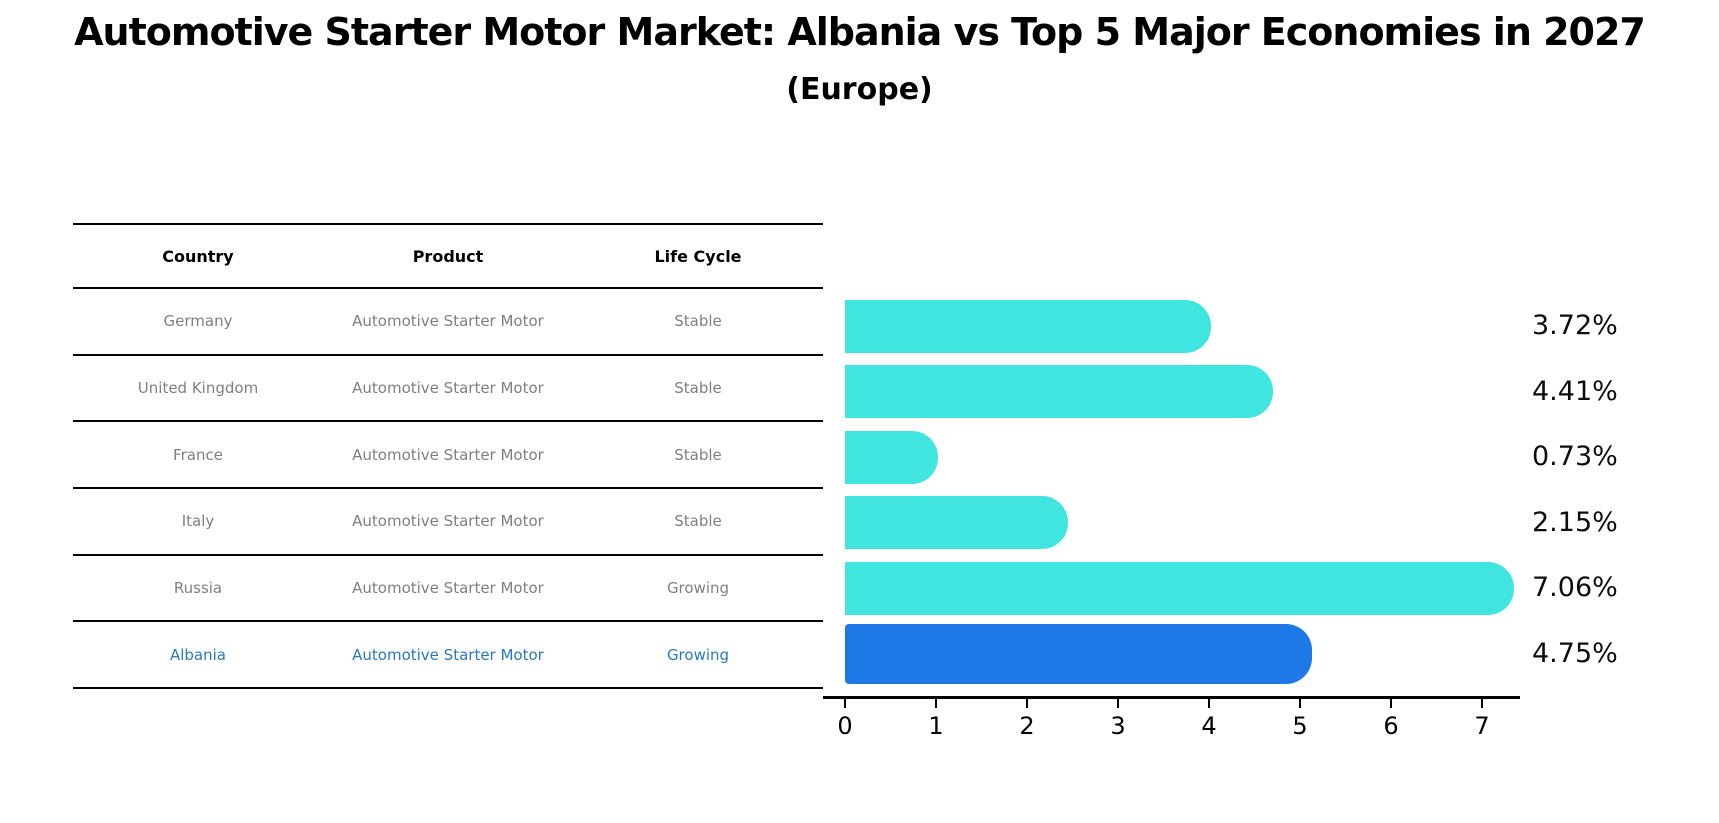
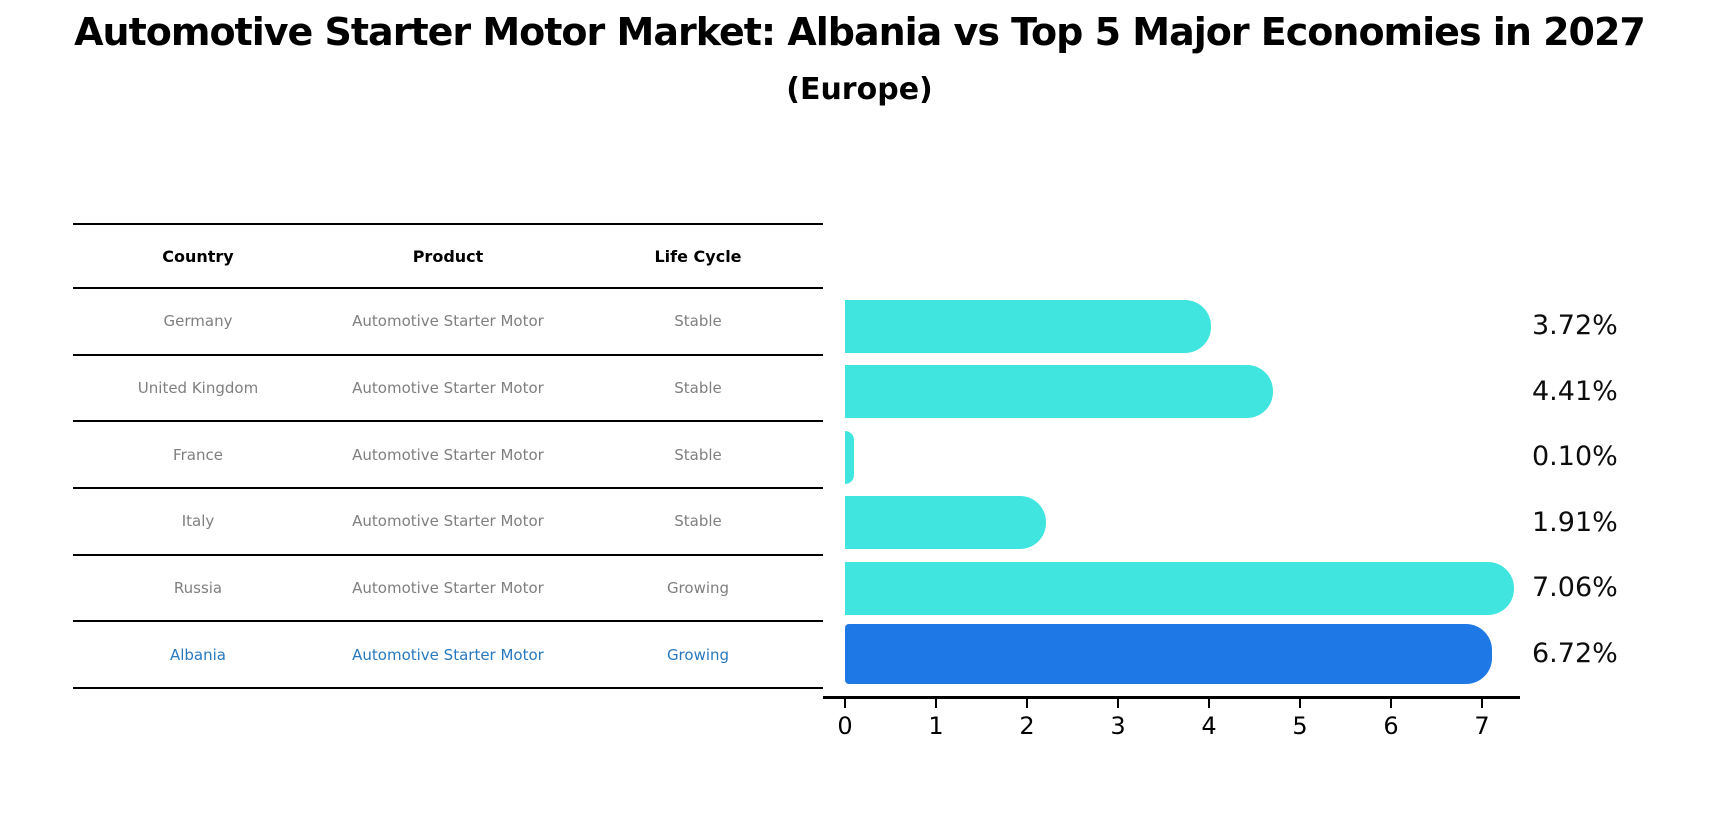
France: 0.73% -> 0.10%
Italy: 2.15% -> 1.91%
Albania: 4.75% -> 6.72%
